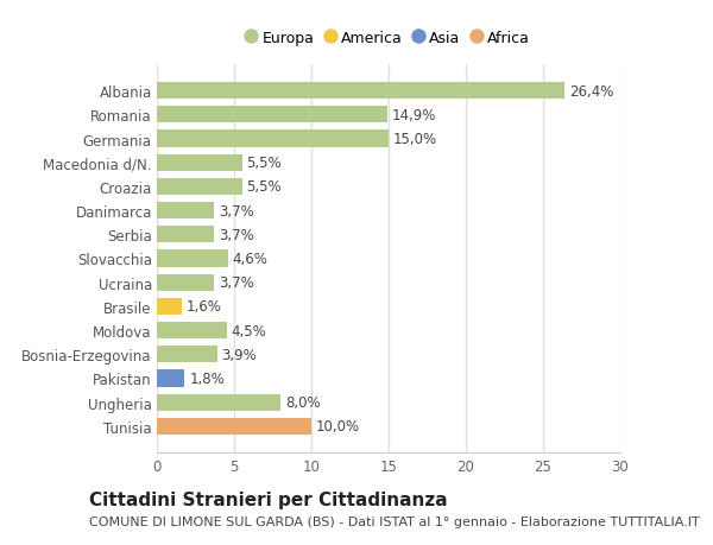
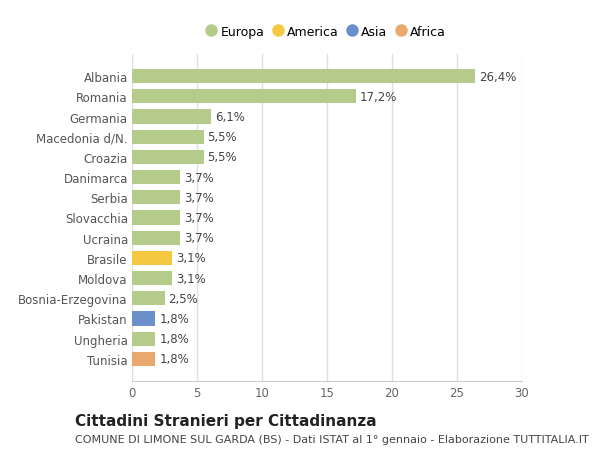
Romania: 14,9% -> 17,2%
Germania: 15,0% -> 6,1%
Slovacchia: 4,6% -> 3,7%
Brasile: 1,6% -> 3,1%
Moldova: 4,5% -> 3,1%
Bosnia-Erzegovina: 3,9% -> 2,5%
Ungheria: 8,0% -> 1,8%
Tunisia: 10,0% -> 1,8%
